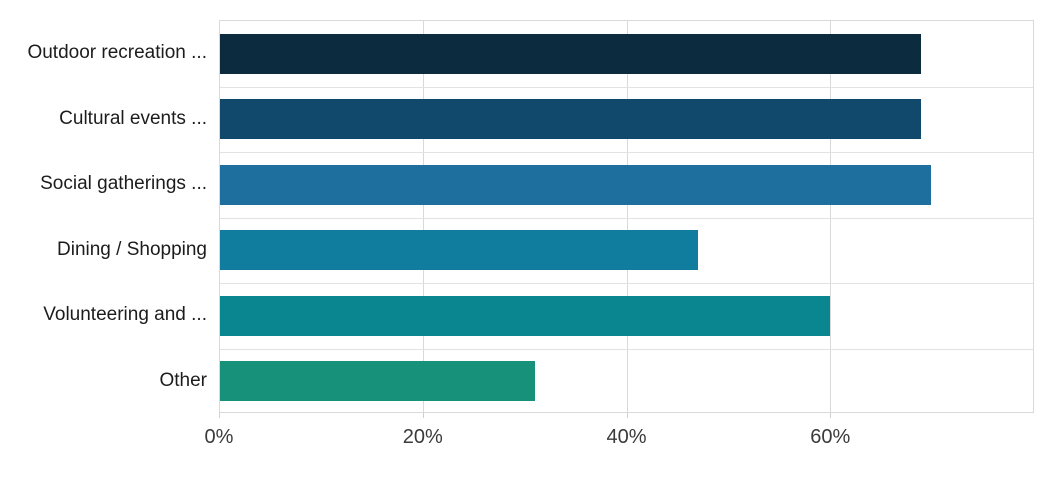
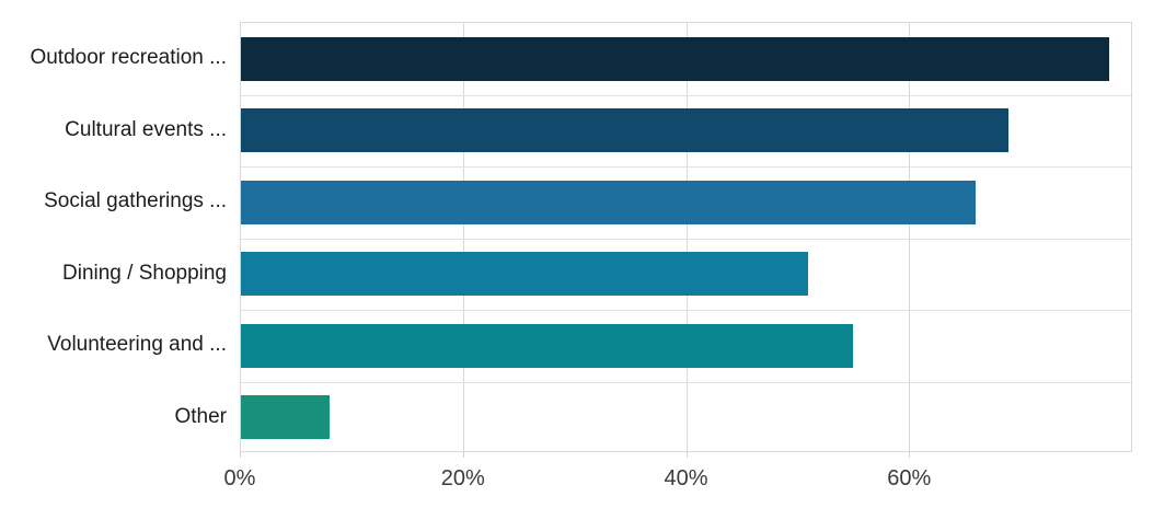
Outdoor recreation ...: 69% -> 78%
Social gatherings ...: 70% -> 66%
Dining / Shopping: 47% -> 51%
Volunteering and ...: 60% -> 55%
Other: 31% -> 8%
